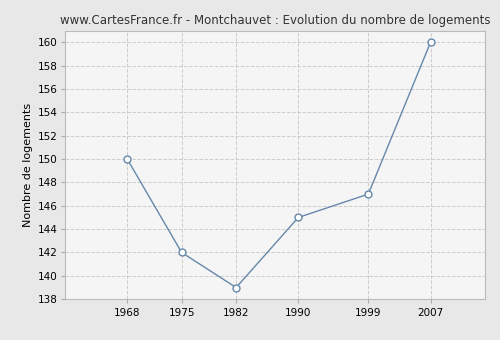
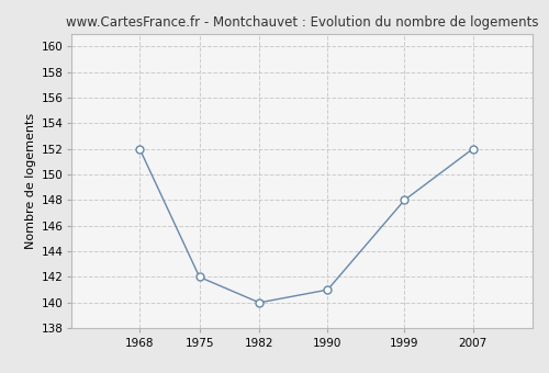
1968: 150 -> 152
1982: 139 -> 140
1990: 145 -> 141
1999: 147 -> 148
2007: 160 -> 152
